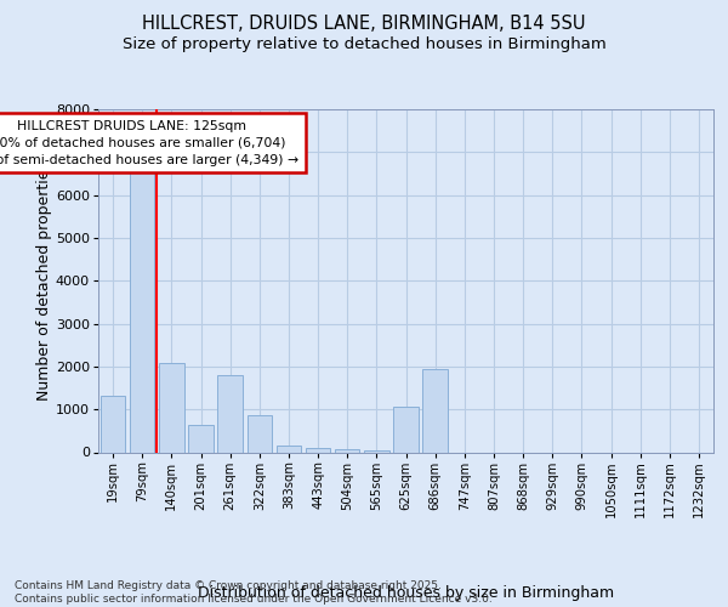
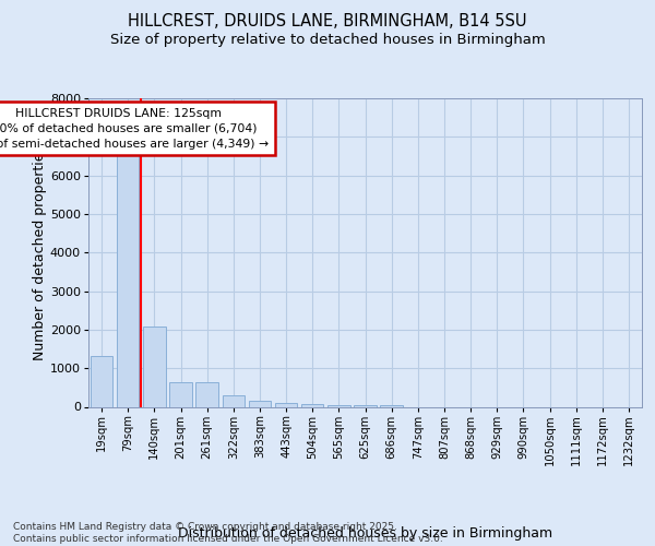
261sqm: 1800 -> 640
322sqm: 850 -> 300
625sqm: 1050 -> 40
686sqm: 1950 -> 30
